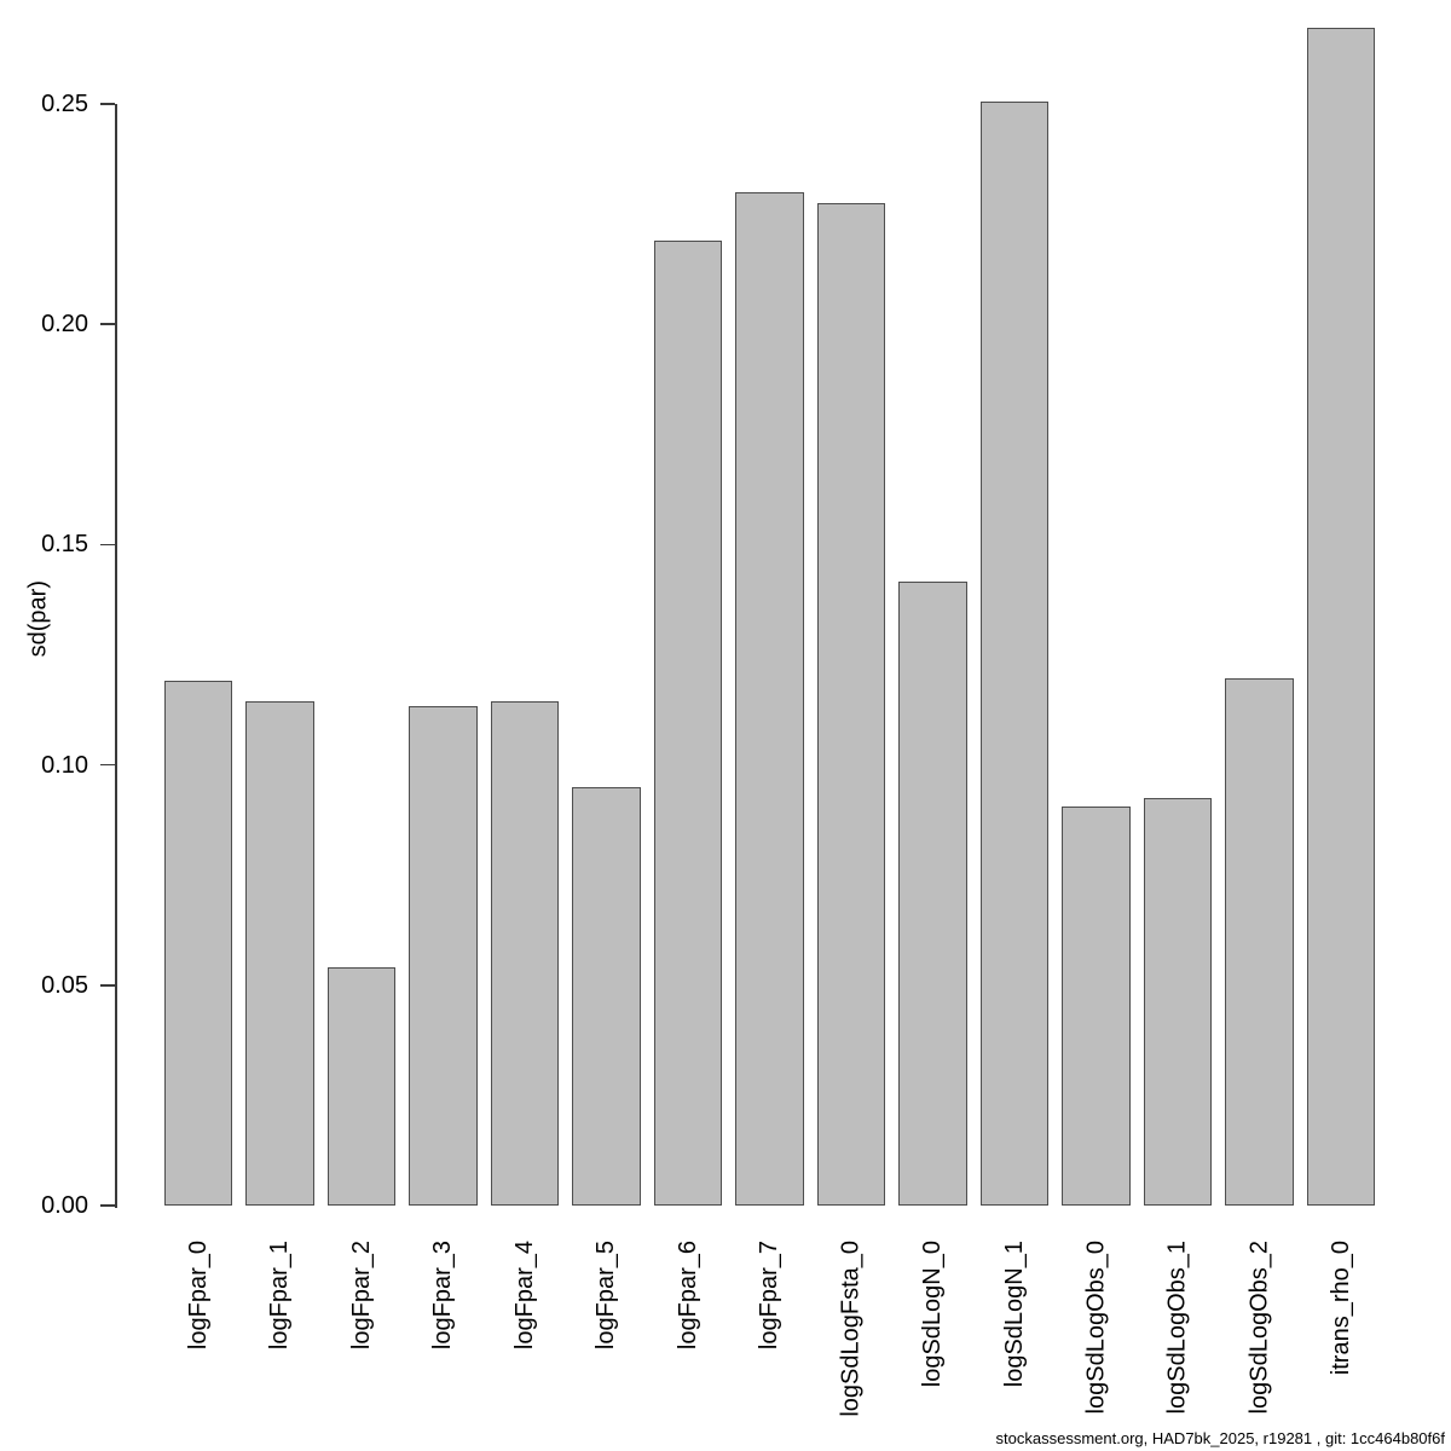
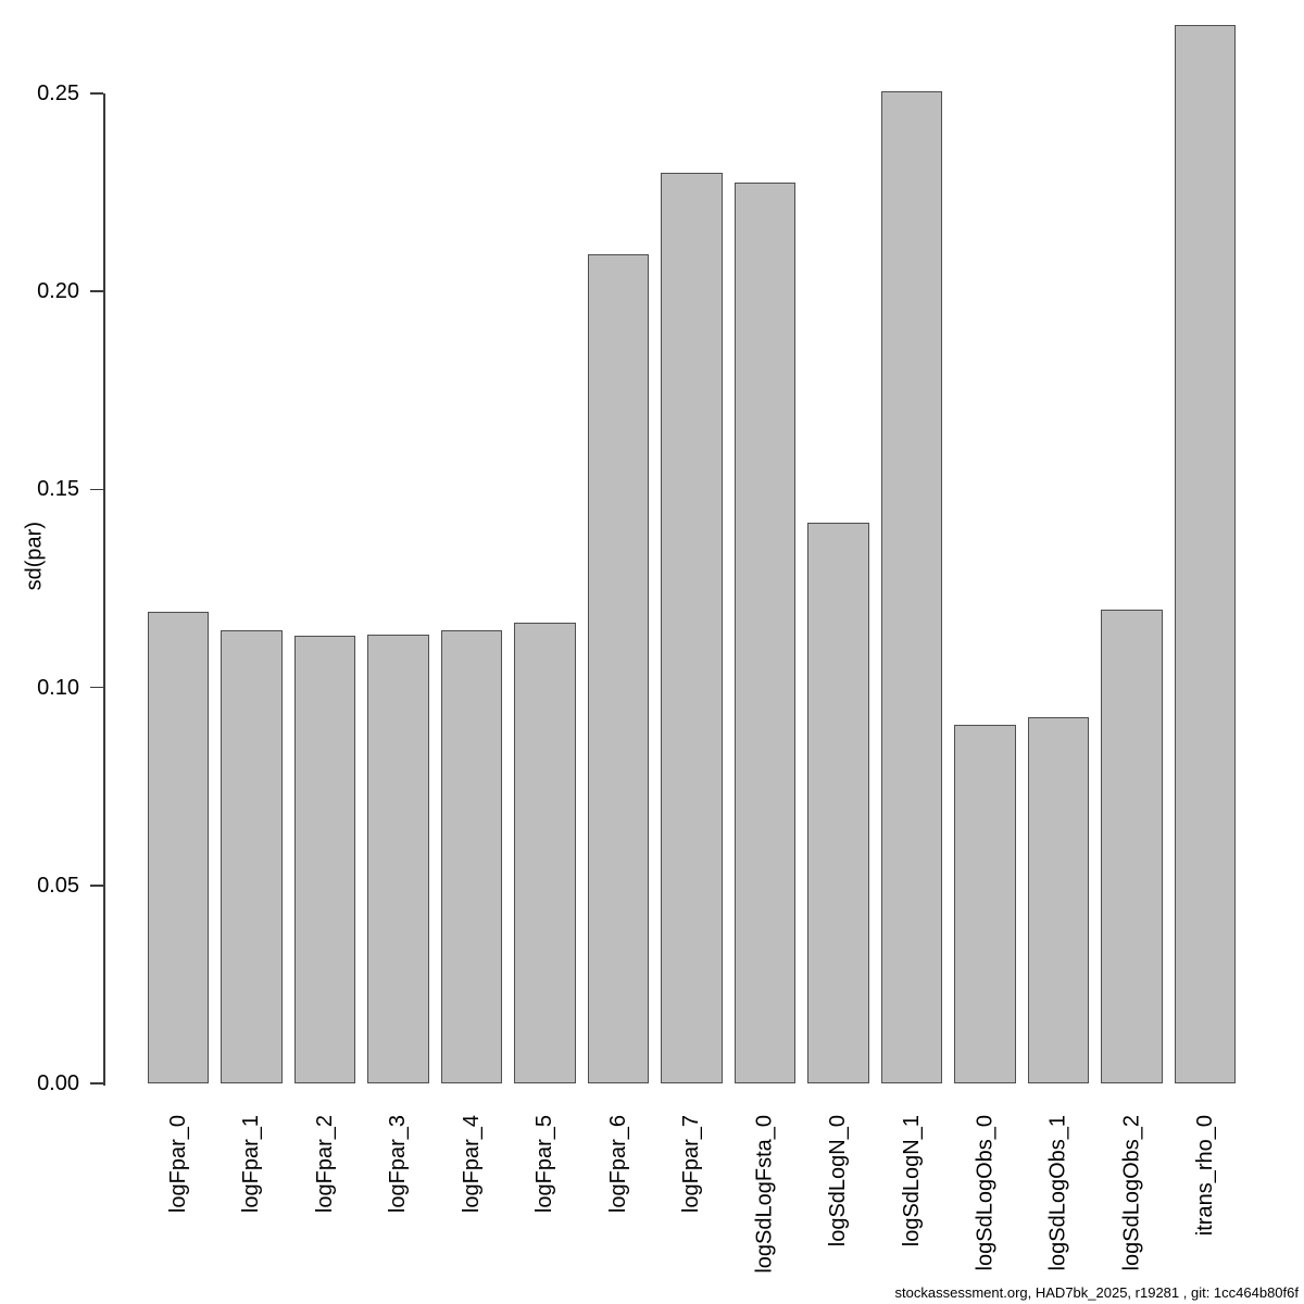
logFpar_2: 0.054 -> 0.113
logFpar_5: 0.095 -> 0.116
logFpar_6: 0.219 -> 0.209
